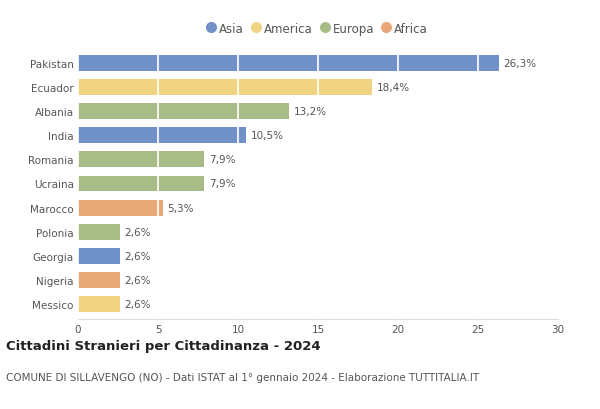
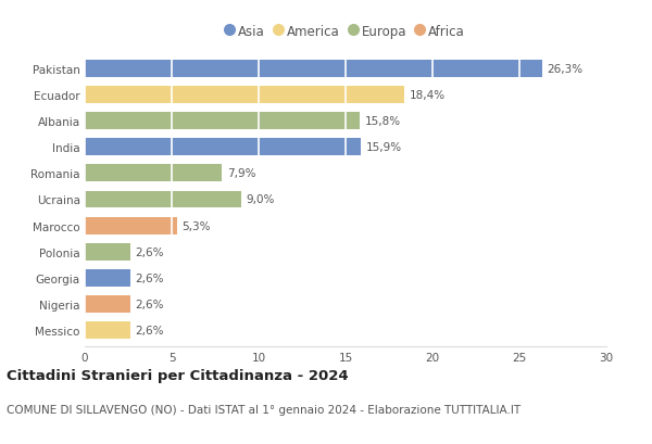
Albania: 13,2% -> 15,8%
India: 10,5% -> 15,9%
Ucraina: 7,9% -> 9,0%
